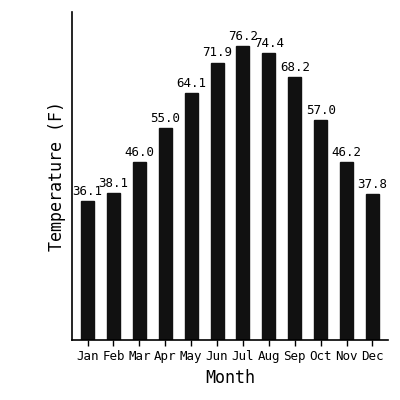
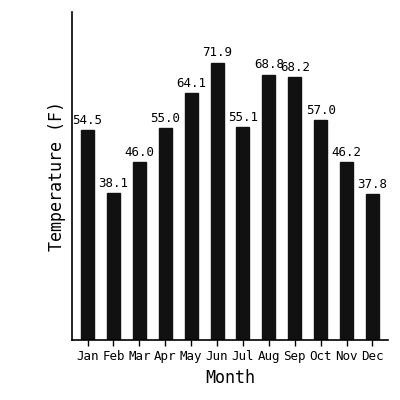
Jan: 36.1 -> 54.5
Jul: 76.2 -> 55.1
Aug: 74.4 -> 68.8
